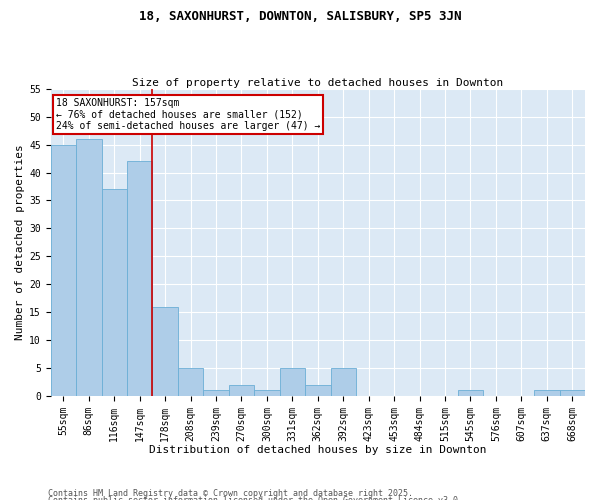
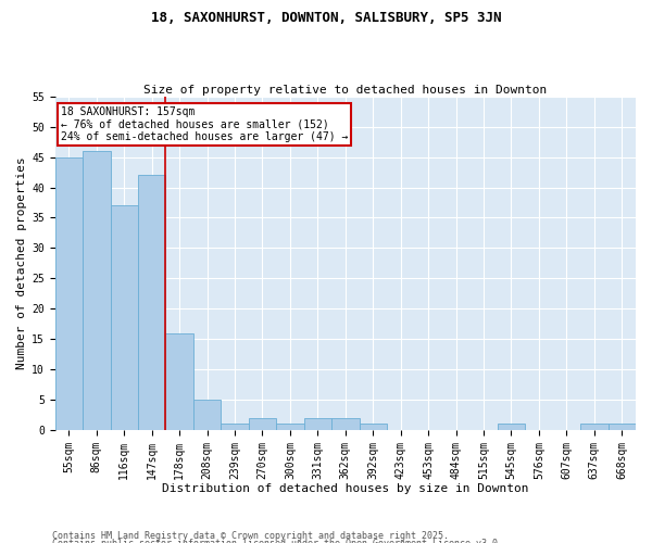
331sqm: 5 -> 2
392sqm: 5 -> 1
